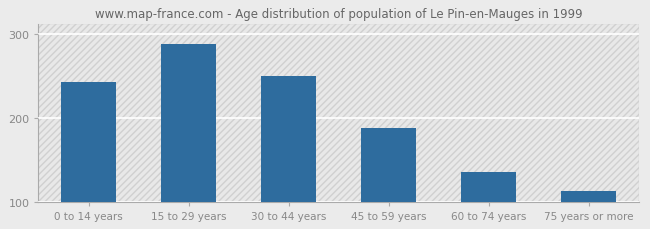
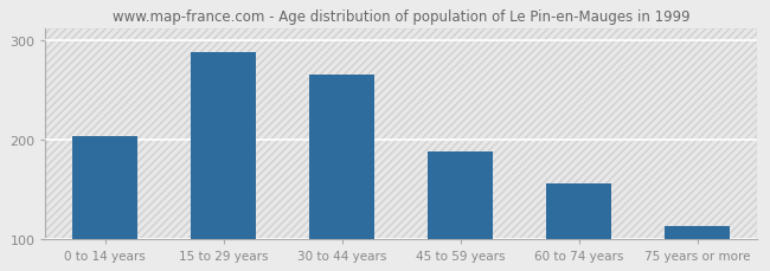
0 to 14 years: 243 -> 204
30 to 44 years: 250 -> 266
60 to 74 years: 136 -> 156
